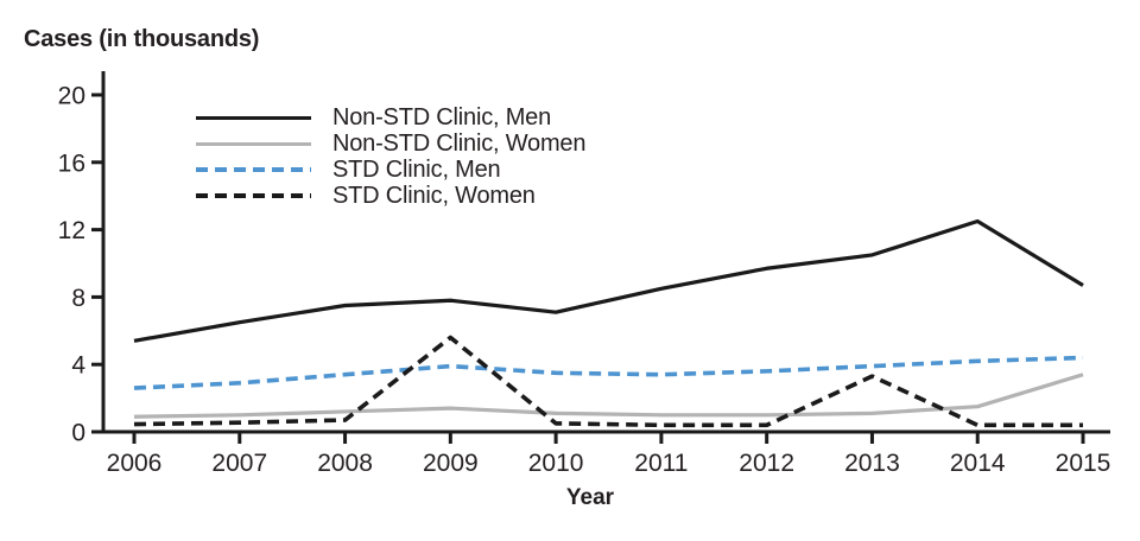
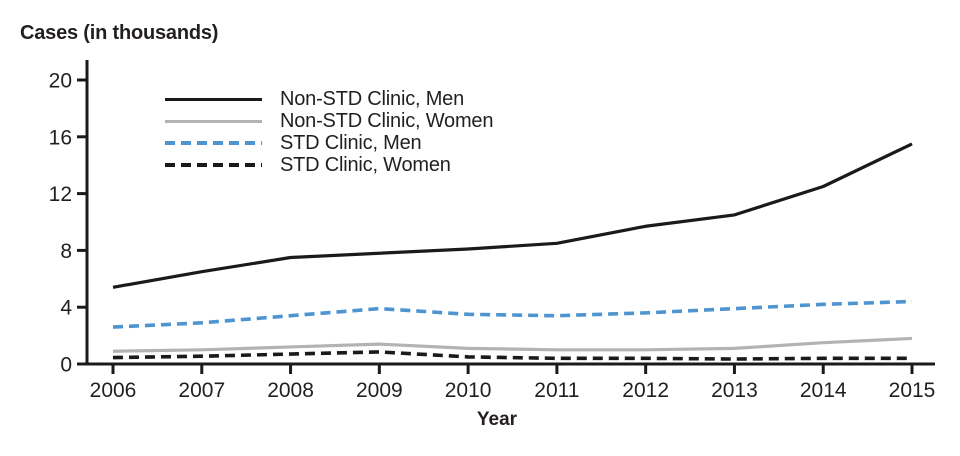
STD Clinic, Women/2009: 5.6 -> 0.8
Non-STD Clinic, Men/2010: 7.1 -> 8.1
STD Clinic, Women/2013: 3.3 -> 0.3
Non-STD Clinic, Men/2015: 8.7 -> 15.5
Non-STD Clinic, Women/2015: 3.4 -> 1.8
